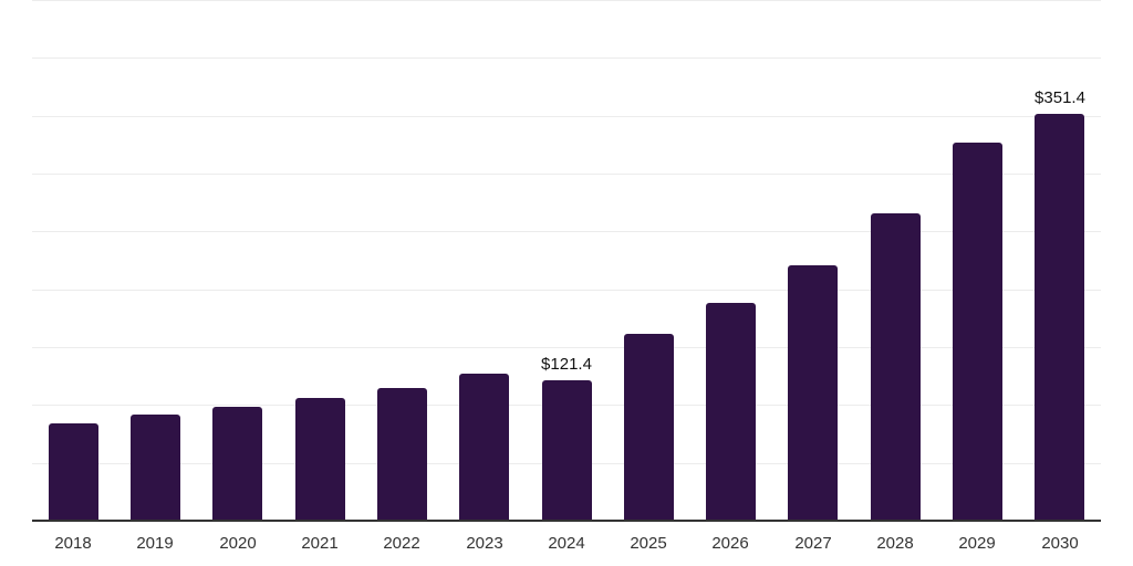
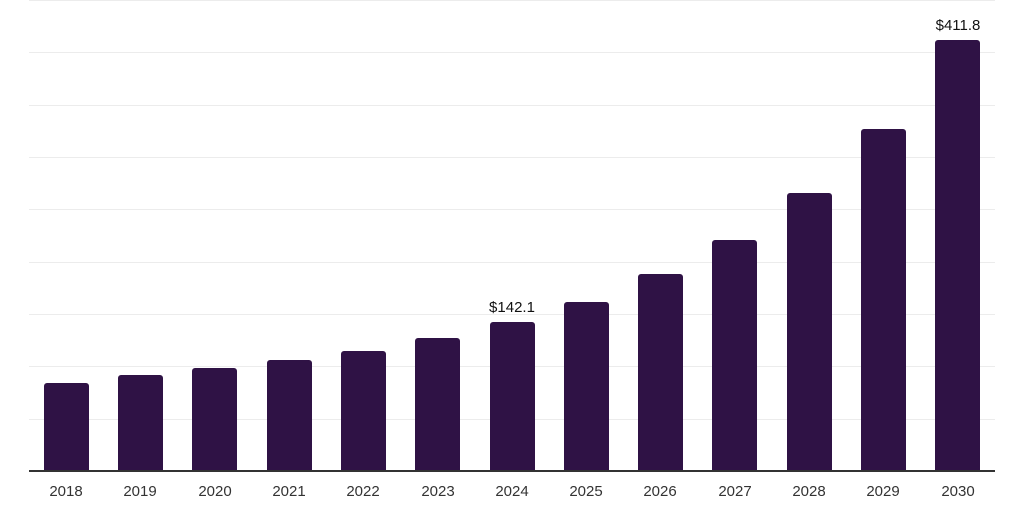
2024: $121.4 -> $142.1
2030: $351.4 -> $411.8
